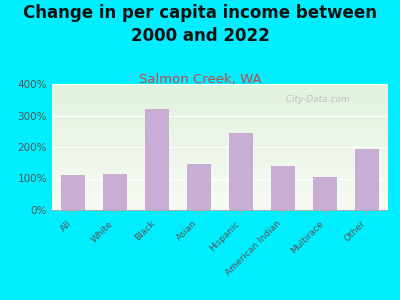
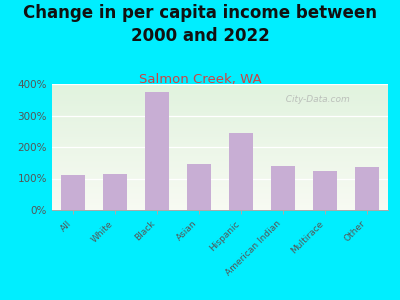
Black: 320% -> 375%
Multirace: 105% -> 125%
Other: 195% -> 135%
